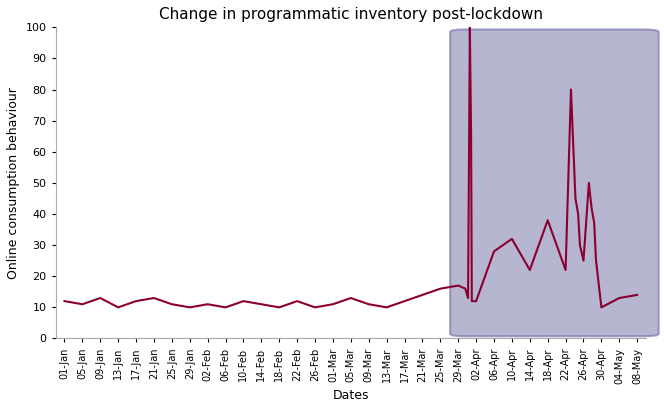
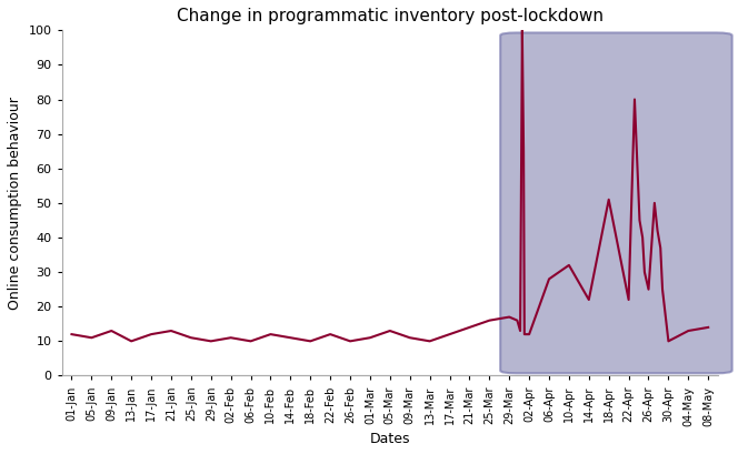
18-Apr: 38 -> 51
